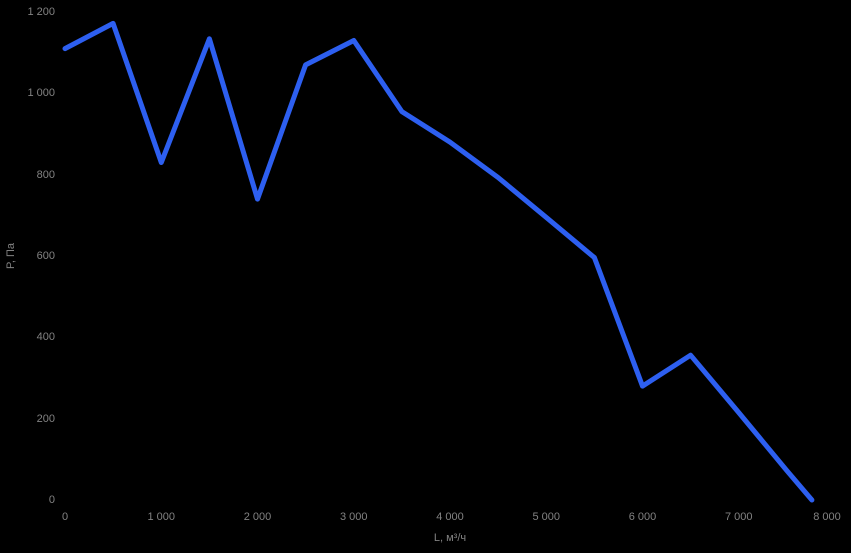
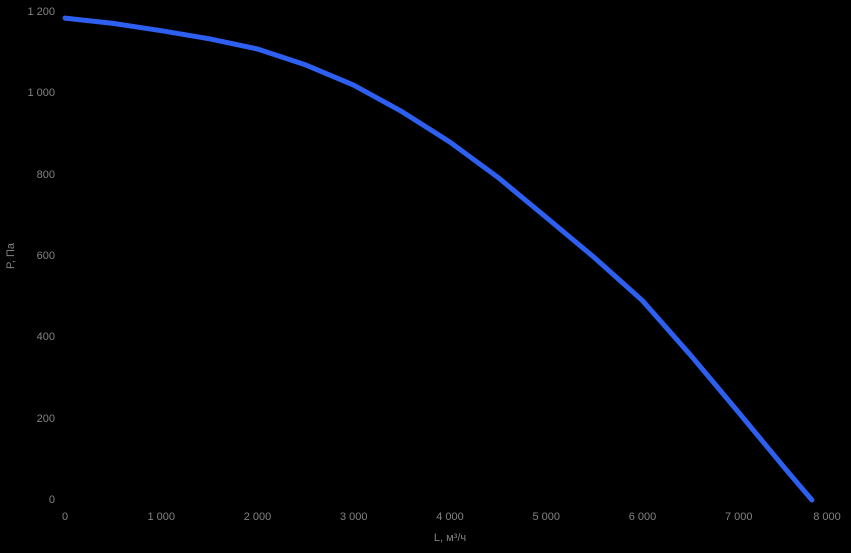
0: 1110 -> 1180
1000: 830 -> 1150
2000: 740 -> 1110
3000: 1130 -> 1020
6000: 280 -> 490
